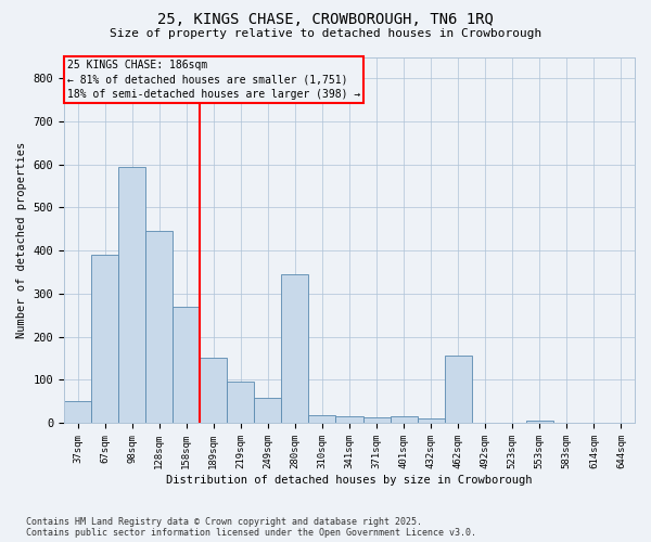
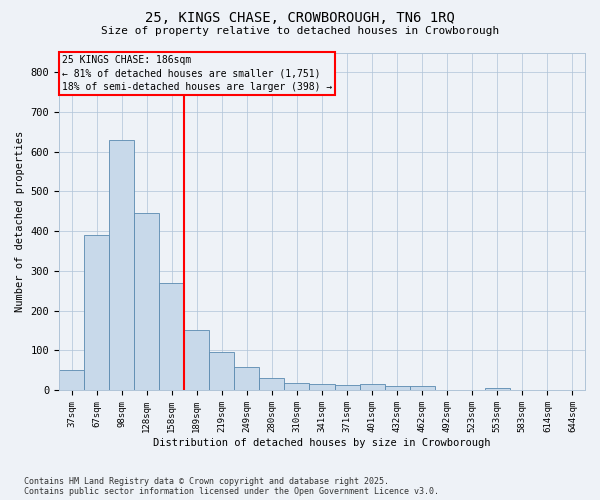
98sqm: 595 -> 630
280sqm: 345 -> 30
462sqm: 155 -> 10
